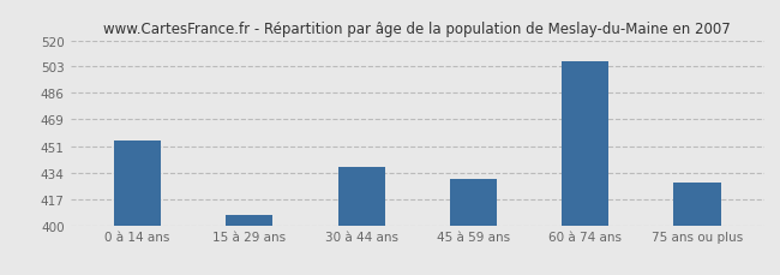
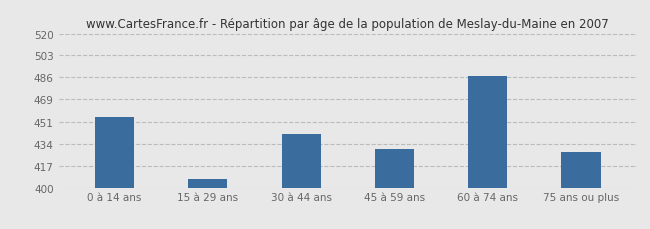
30 à 44 ans: 438 -> 442
60 à 74 ans: 506 -> 487
